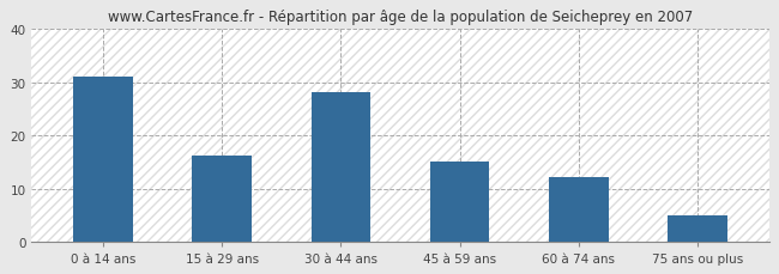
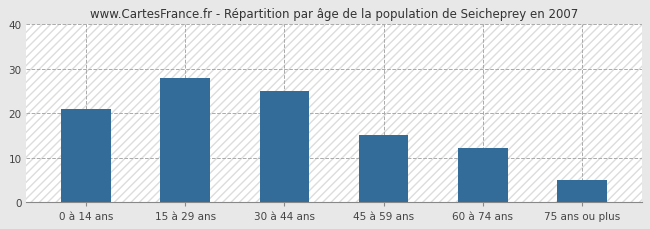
0 à 14 ans: 31.0 -> 21.0
15 à 29 ans: 16.3 -> 28.0
30 à 44 ans: 28.2 -> 25.0
